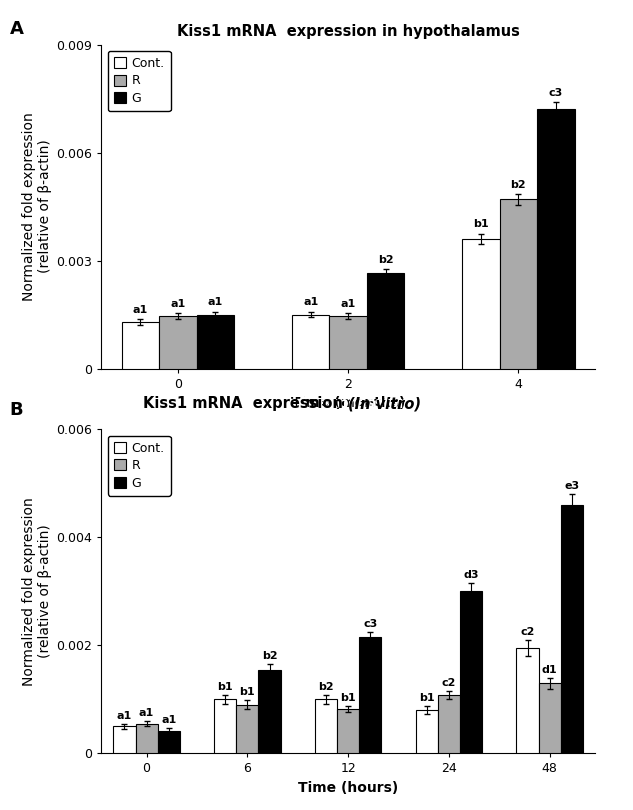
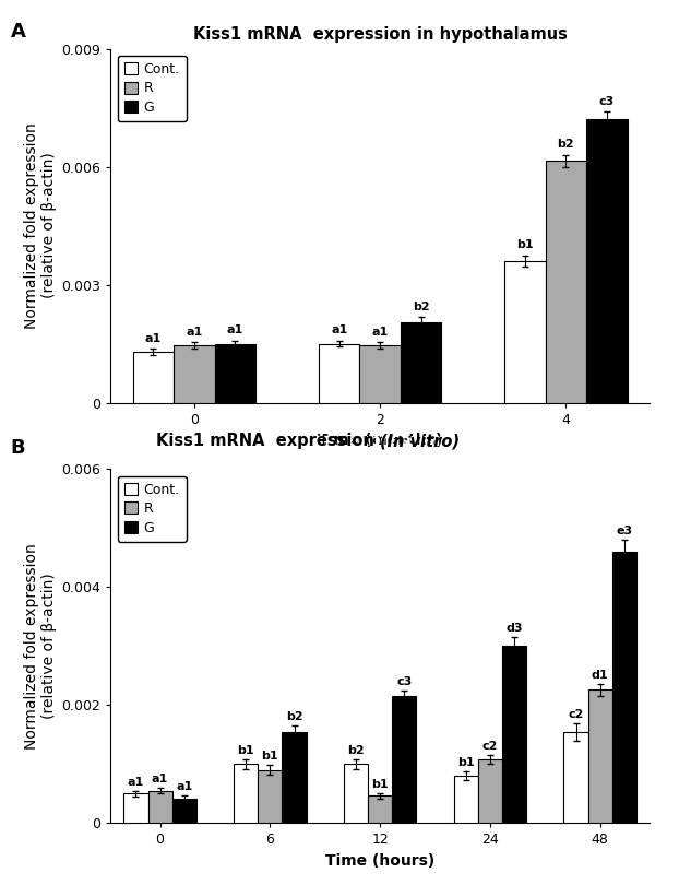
Kiss1 mRNA expression in hypothalamus/G/2: 0.00265 -> 0.00205
Kiss1 mRNA expression in hypothalamus/R/4: 0.00470 -> 0.00615
R/12: 0.00082 -> 0.00046
Cont./48: 0.00195 -> 0.00154
R/48: 0.00130 -> 0.00226
